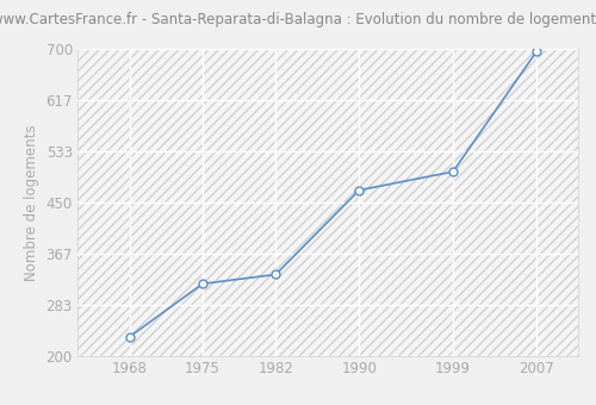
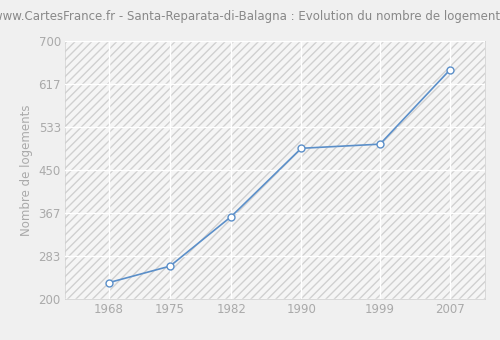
1975: 318 -> 264
1982: 333 -> 360
1990: 470 -> 492
2007: 695 -> 644
